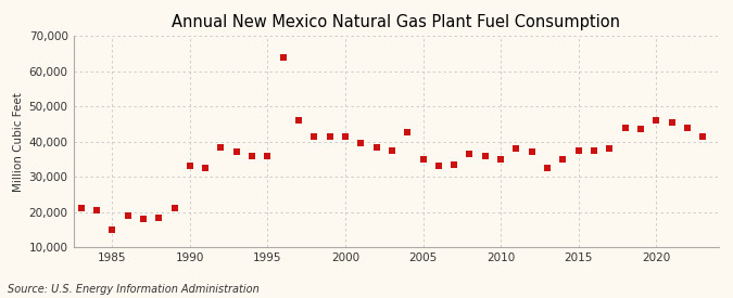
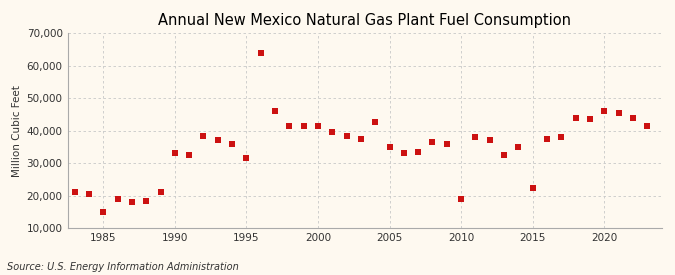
1995: 36,000 -> 31,500
2010: 35,000 -> 19,000
2015: 37,500 -> 22,500
